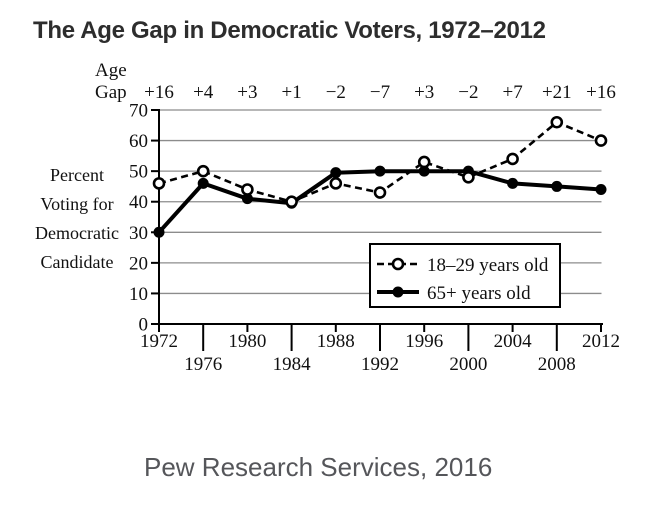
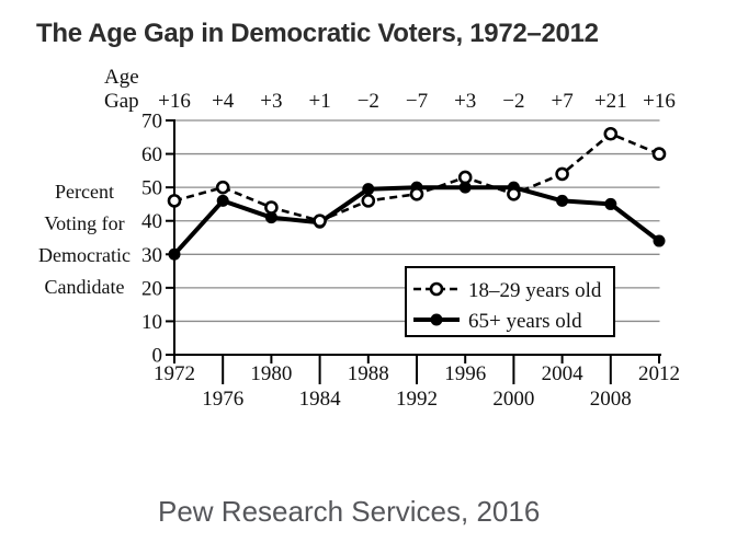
18–29 years old/1992: 43 -> 48
65+ years old/2012: 44 -> 34
